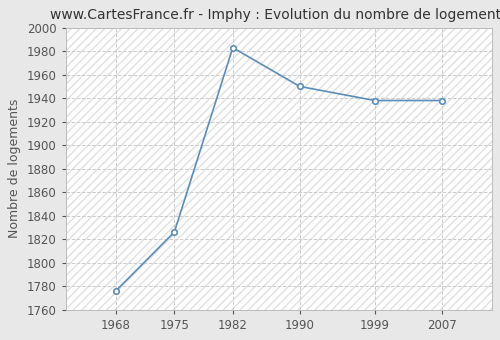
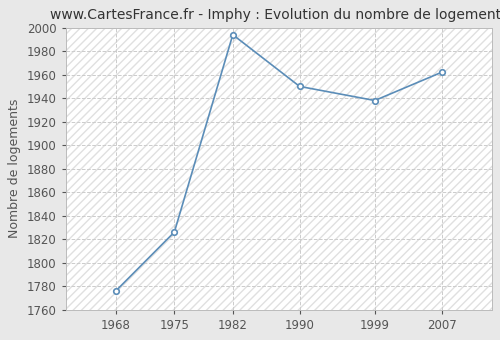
1982: 1983 -> 1994
2007: 1938 -> 1962
